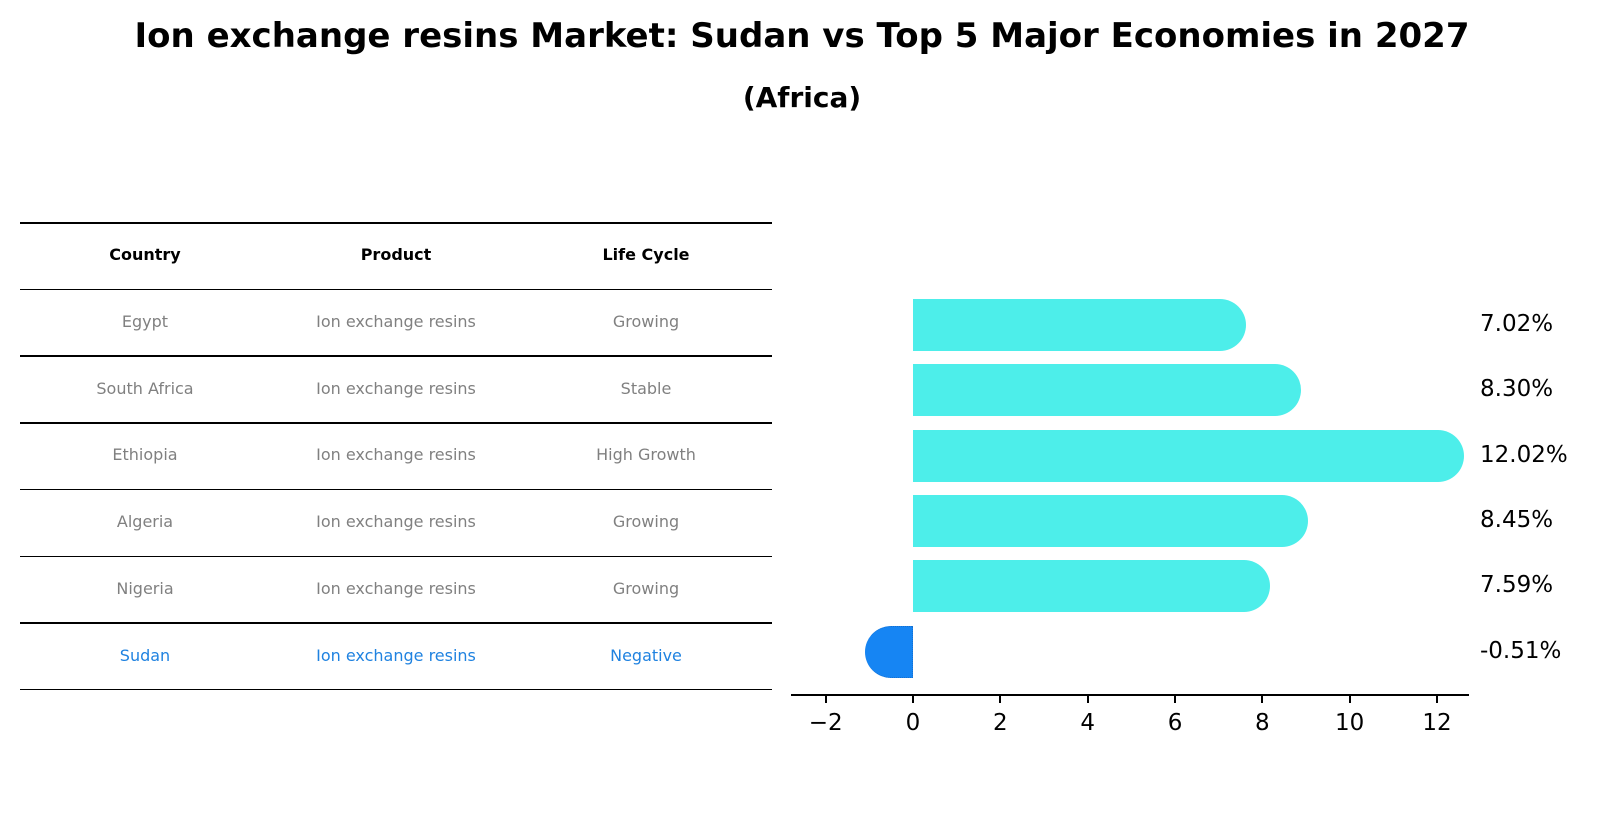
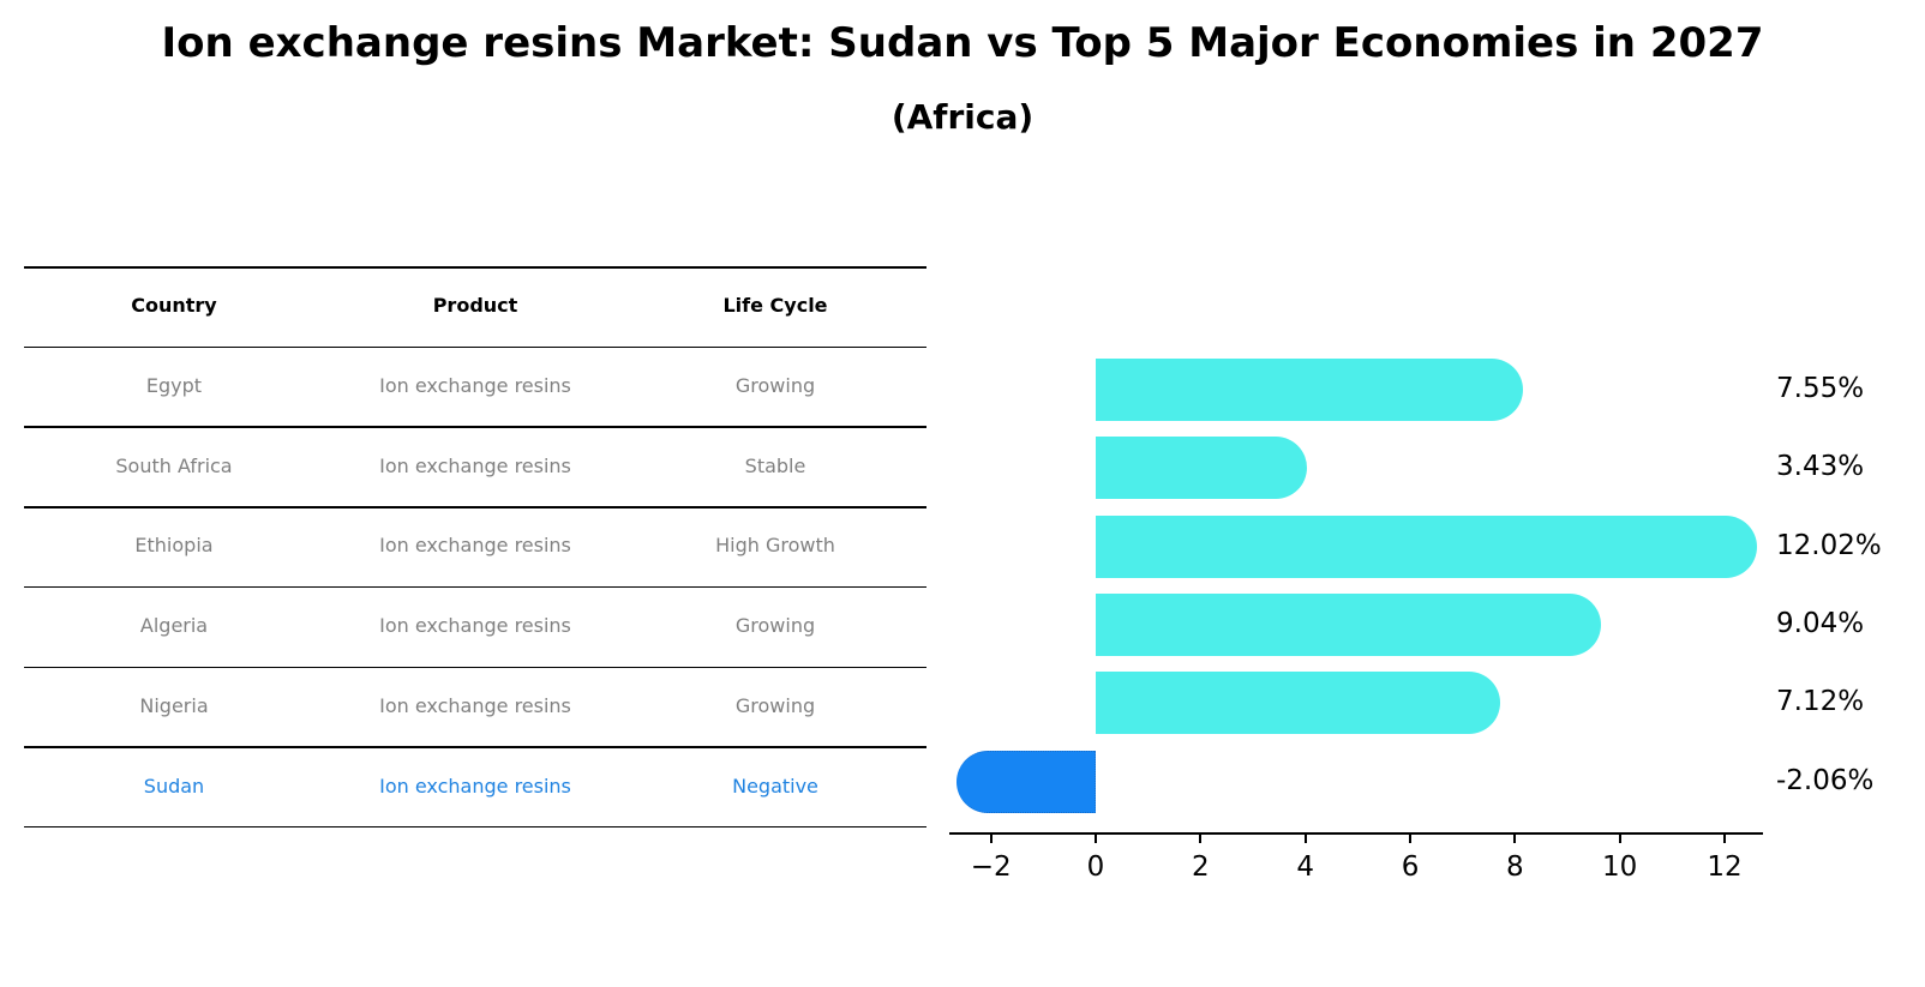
Egypt: 7.02% -> 7.55%
South Africa: 8.30% -> 3.43%
Algeria: 8.45% -> 9.04%
Nigeria: 7.59% -> 7.12%
Sudan: -0.51% -> -2.06%
